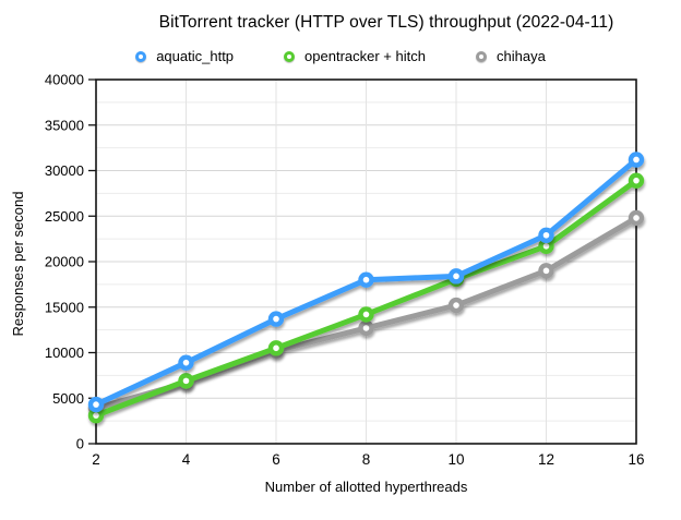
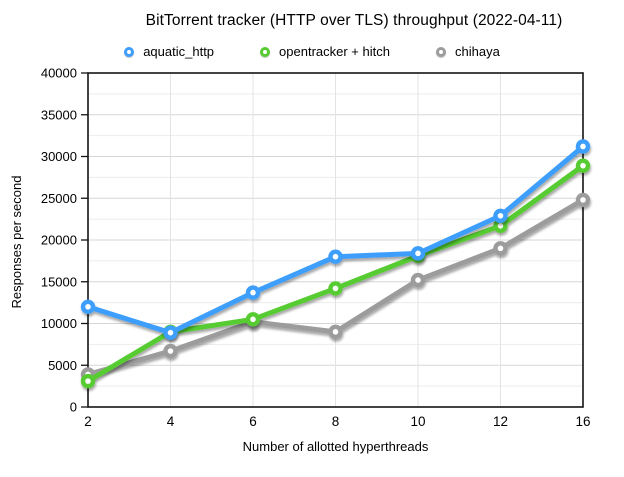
aquatic_http/2: 4000 -> 12000
opentracker + hitch/4: 7000 -> 9000
chihaya/8: 13000 -> 9000
